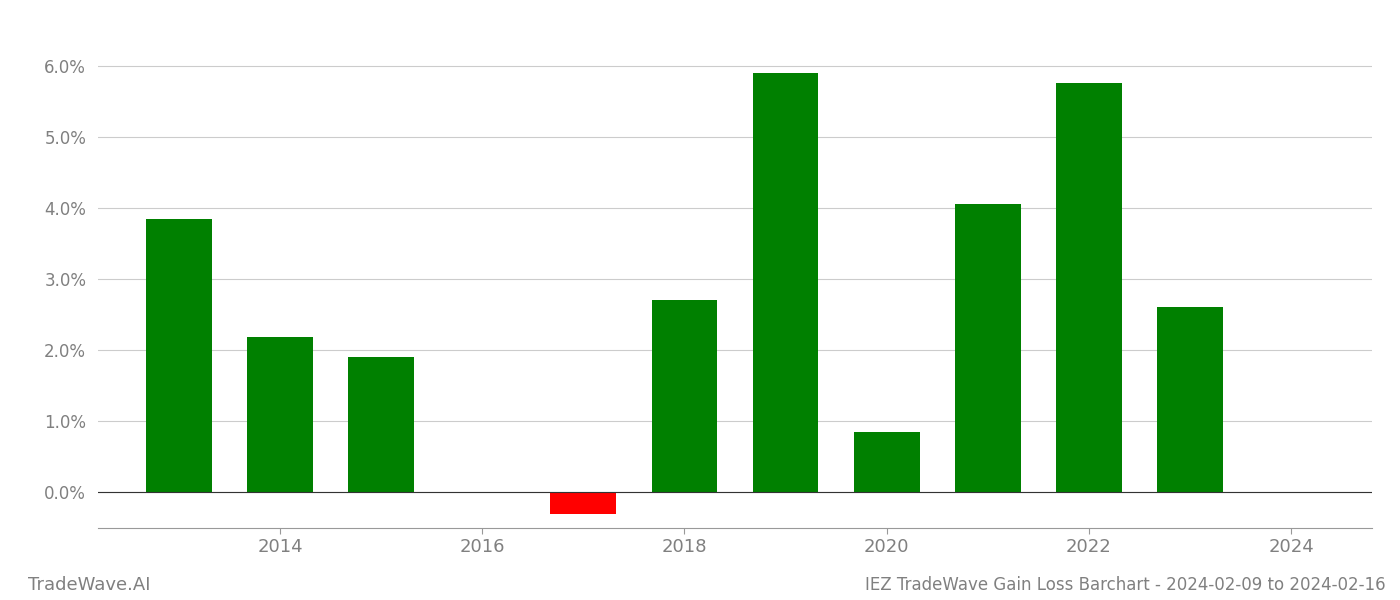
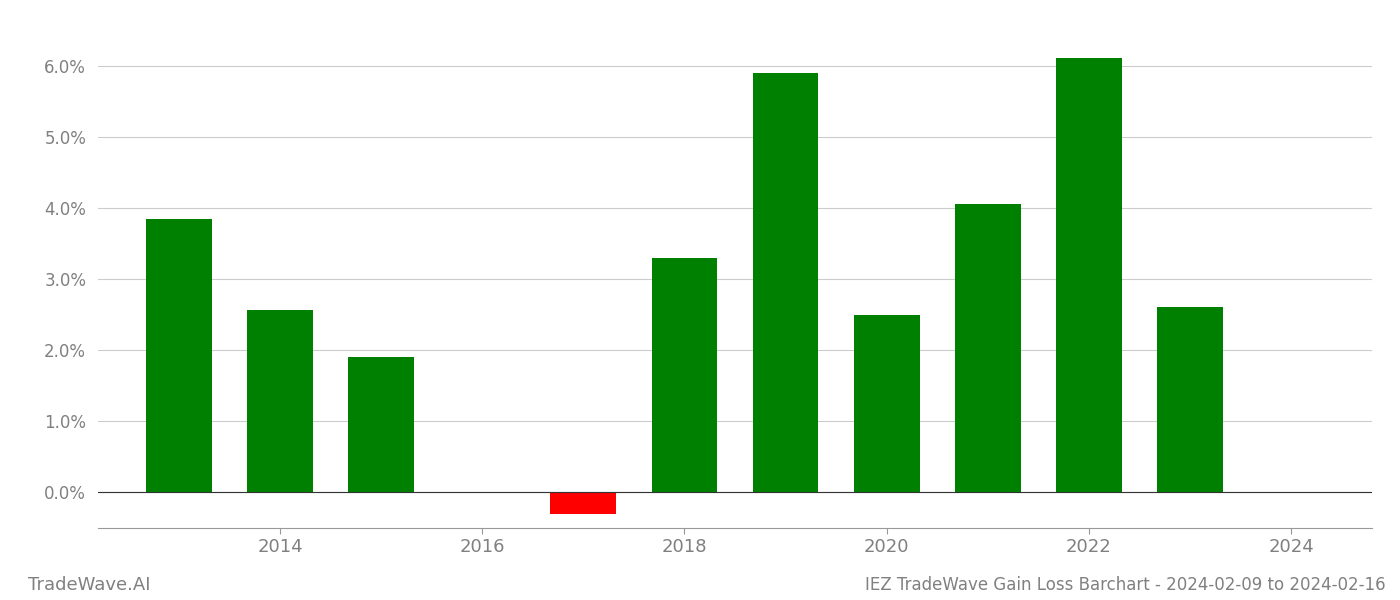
2014: 2.18% -> 2.56%
2018: 2.70% -> 3.30%
2020: 0.85% -> 2.50%
2022: 5.75% -> 6.10%
